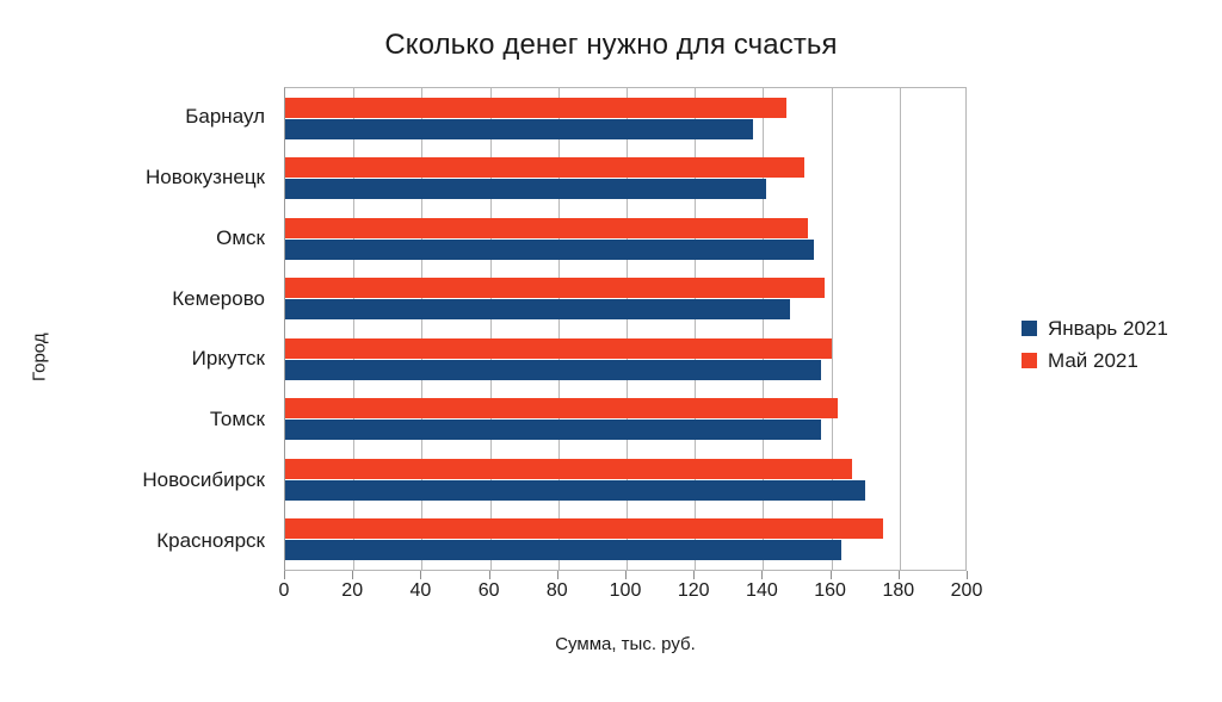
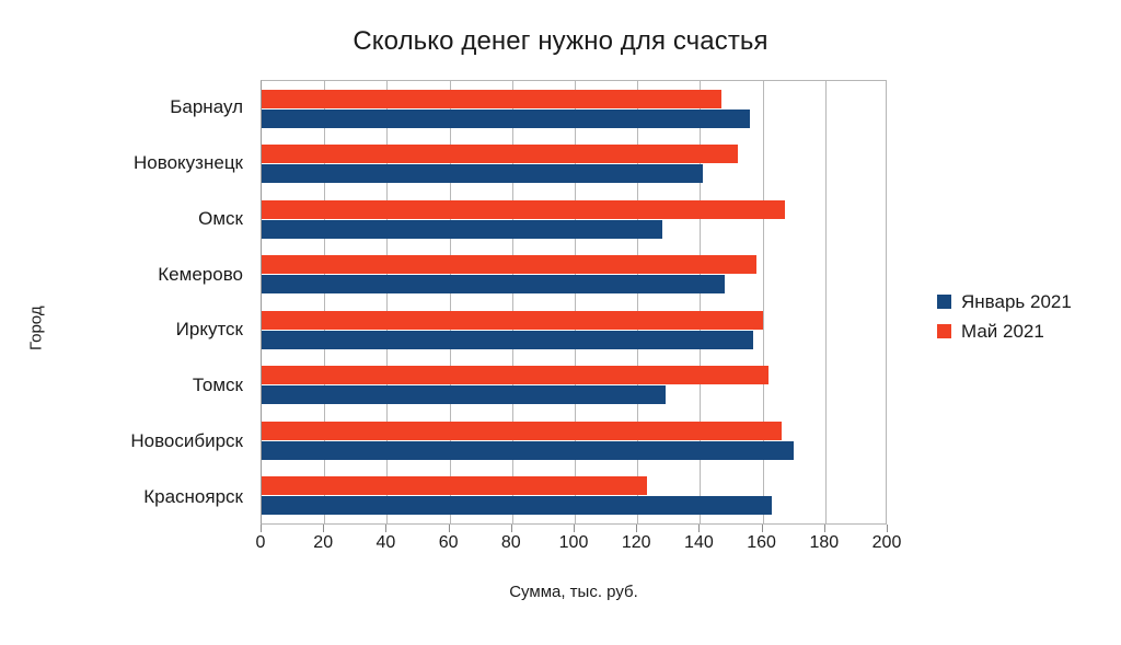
Январь 2021/Барнаул: 137 -> 156
Январь 2021/Омск: 155 -> 128
Май 2021/Омск: 153 -> 167
Январь 2021/Томск: 157 -> 129
Май 2021/Красноярск: 175 -> 123
